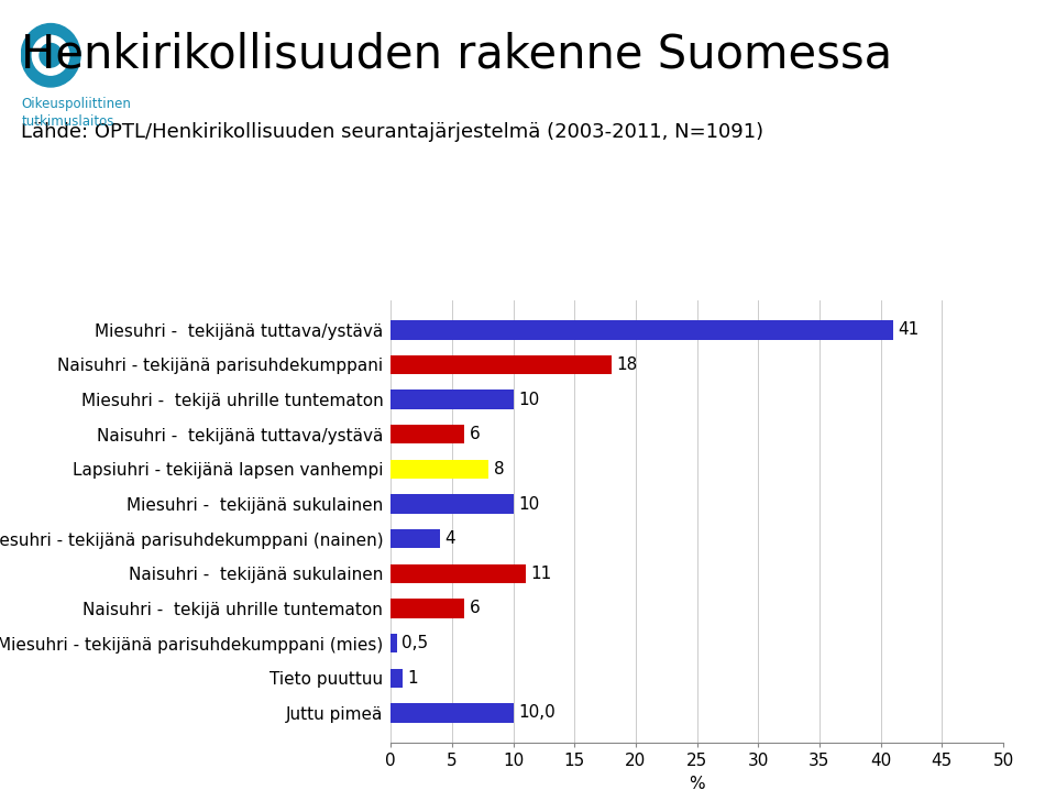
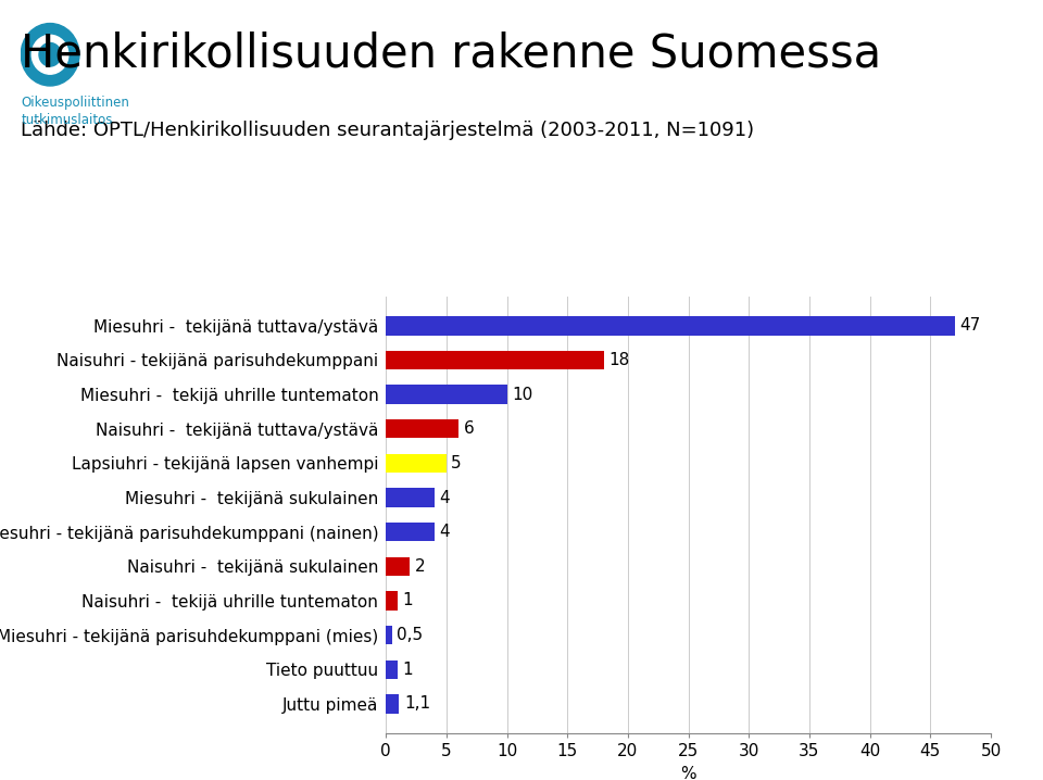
Miesuhri - tekijänä tuttava/ystävä: 41 -> 47
Lapsiuhri - tekijänä lapsen vanhempi: 8 -> 5
Miesuhri - tekijänä sukulainen: 10 -> 4
Naisuhri - tekijänä sukulainen: 11 -> 2
Naisuhri - tekijä uhrille tuntematon: 6 -> 1
Juttu pimeä: 10,0 -> 1,1
